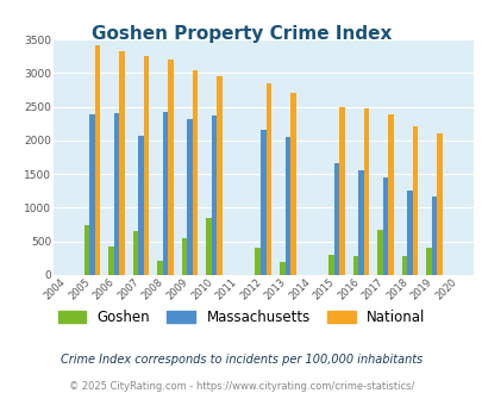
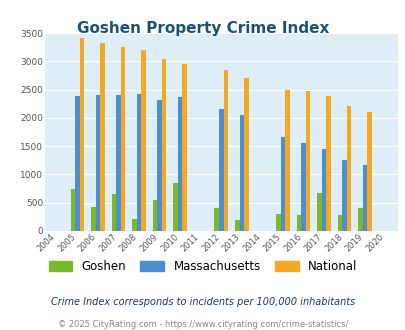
Massachusetts/2007: 2060 -> 2400
